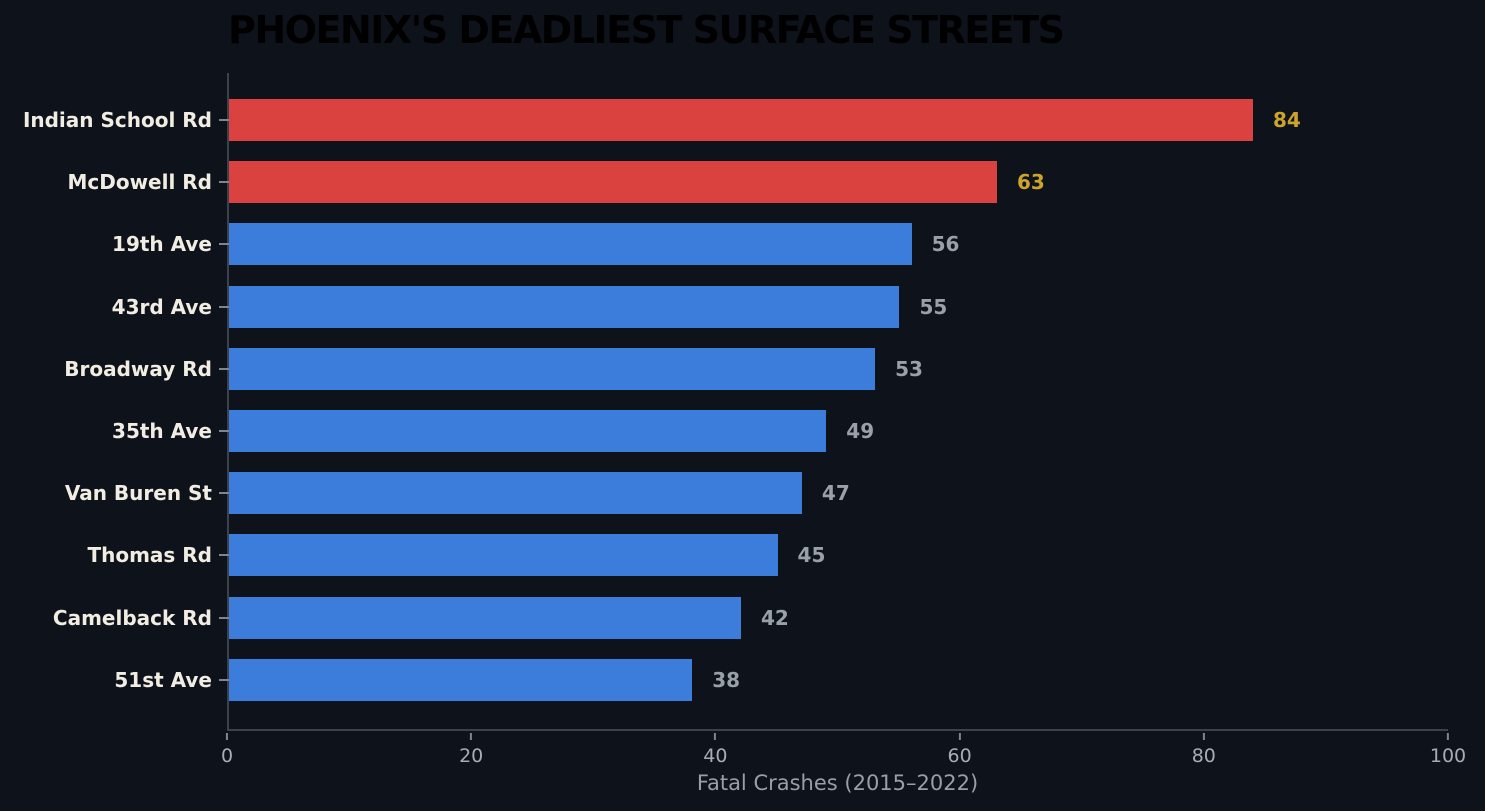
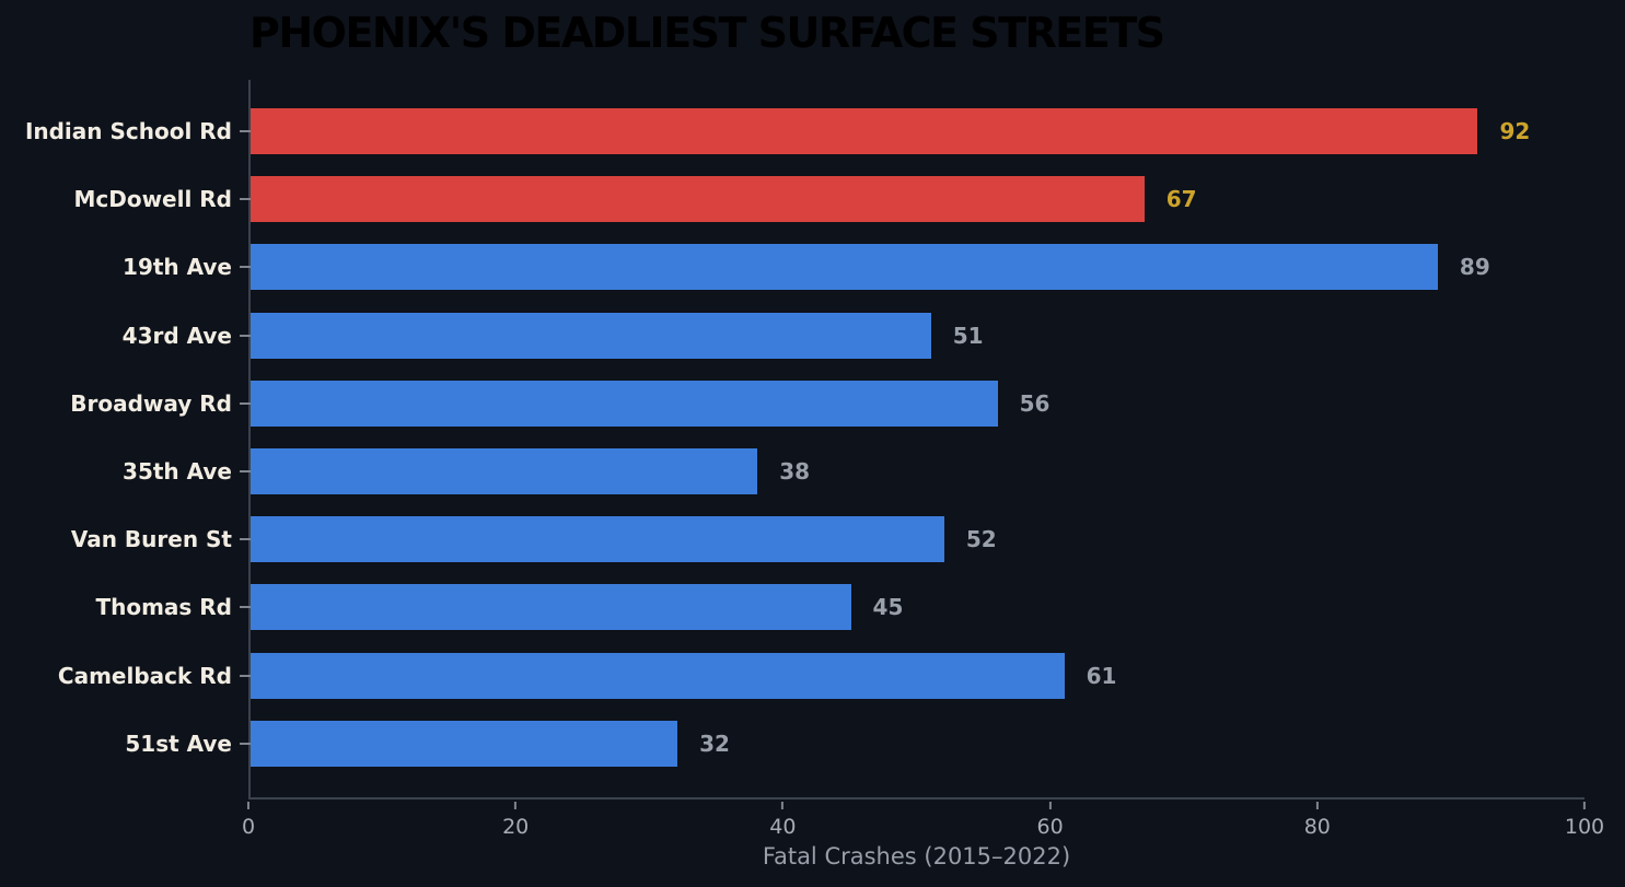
Indian School Rd: 84 -> 92
McDowell Rd: 63 -> 67
19th Ave: 56 -> 89
43rd Ave: 55 -> 51
Broadway Rd: 53 -> 56
35th Ave: 49 -> 38
Van Buren St: 47 -> 52
Camelback Rd: 42 -> 61
51st Ave: 38 -> 32
